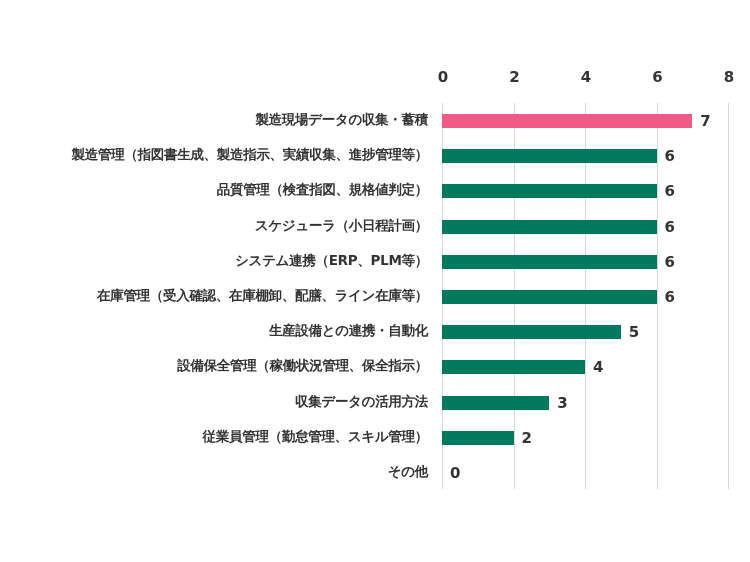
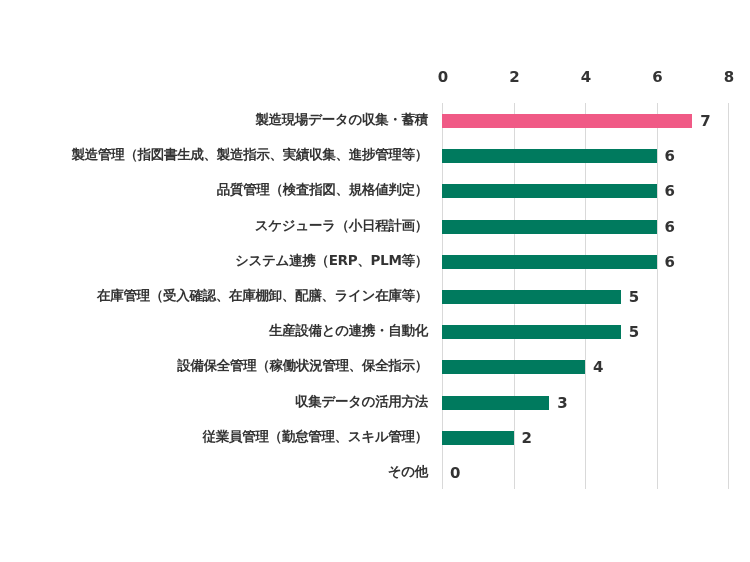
在庫管理（受入確認、在庫棚卸、配膳、ライン在庫等）: 6 -> 5
